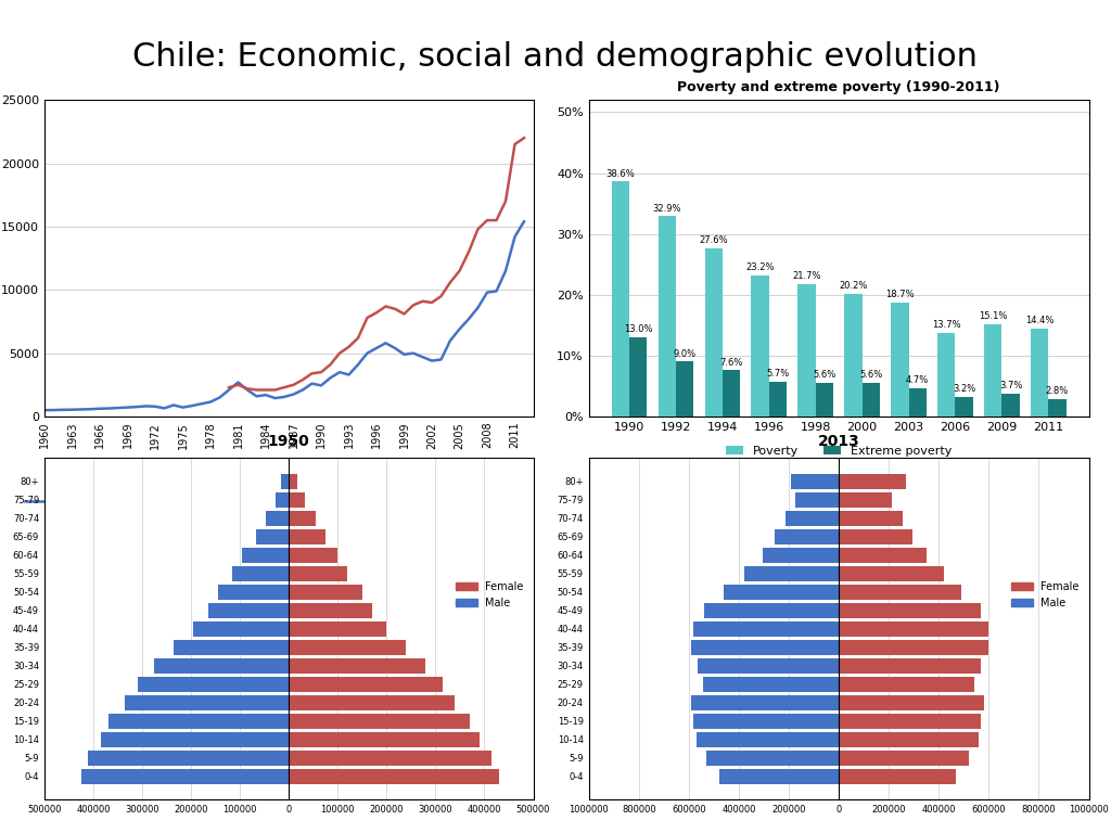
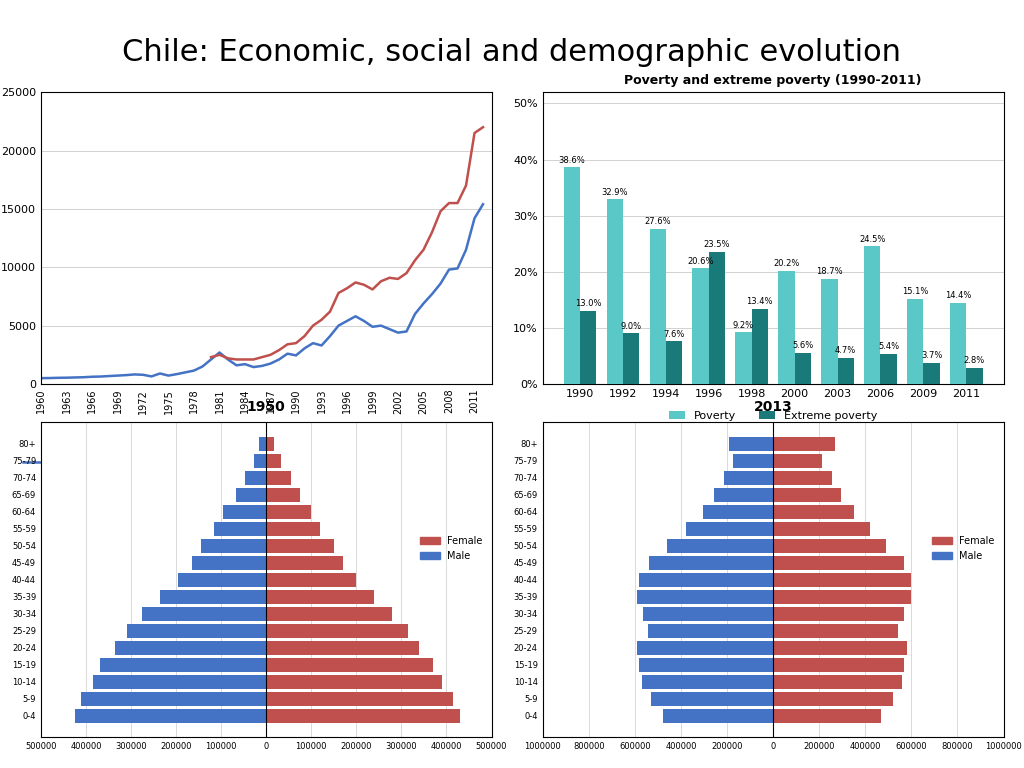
Poverty and extreme poverty (1990-2011)/Poverty/1996: 23.2% -> 20.6%
Poverty and extreme poverty (1990-2011)/Extreme poverty/1996: 5.7% -> 23.5%
Poverty and extreme poverty (1990-2011)/Poverty/1998: 21.7% -> 9.2%
Poverty and extreme poverty (1990-2011)/Extreme poverty/1998: 5.6% -> 13.4%
Poverty and extreme poverty (1990-2011)/Poverty/2006: 13.7% -> 24.5%
Poverty and extreme poverty (1990-2011)/Extreme poverty/2006: 3.2% -> 5.4%
